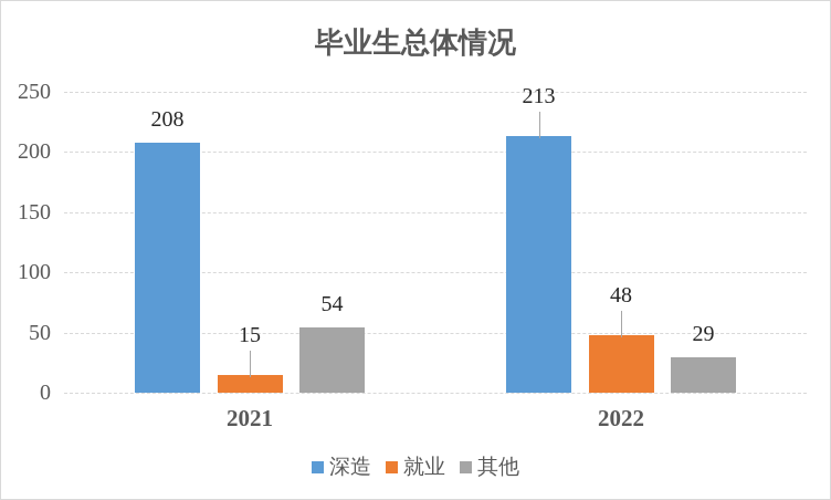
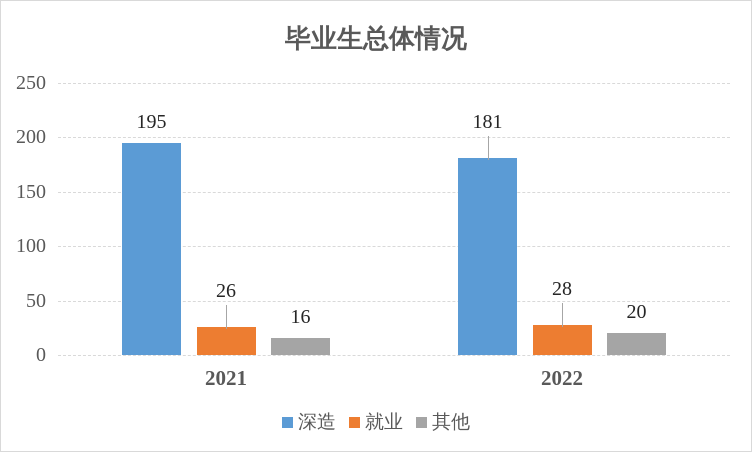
深造/2021: 208 -> 195
就业/2021: 15 -> 26
其他/2021: 54 -> 16
深造/2022: 213 -> 181
就业/2022: 48 -> 28
其他/2022: 29 -> 20
